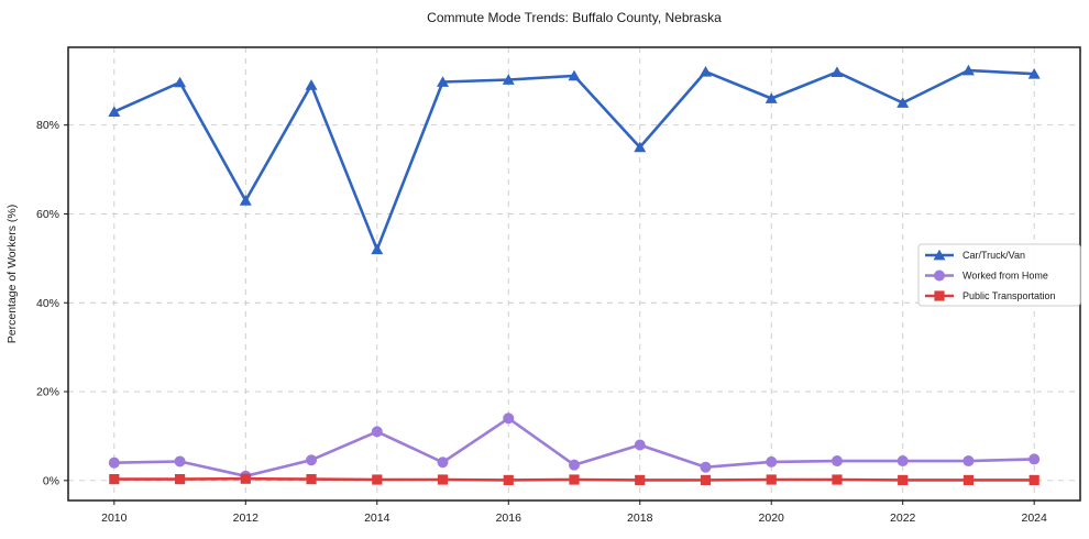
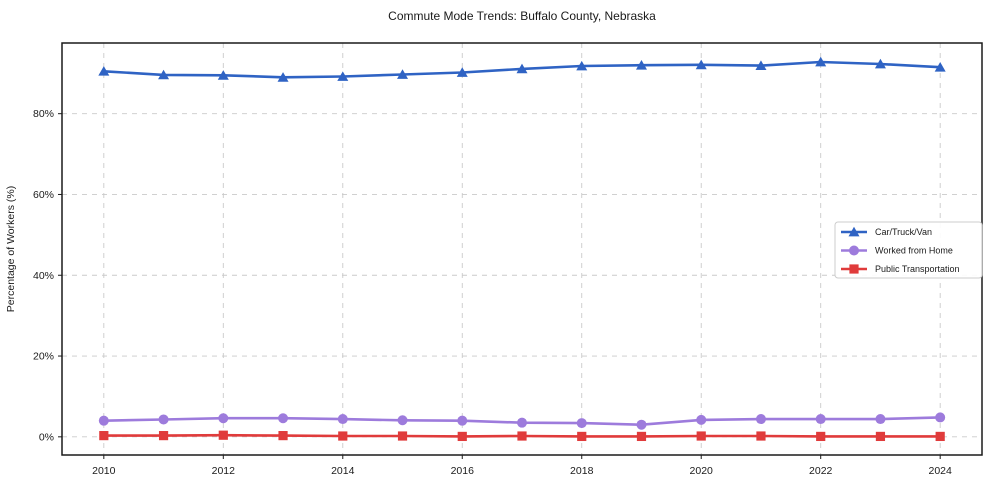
Car/Truck/Van/2010: 83% -> 90%
Car/Truck/Van/2012: 63% -> 90%
Worked from Home/2012: 1% -> 5%
Car/Truck/Van/2014: 52% -> 89%
Worked from Home/2014: 11% -> 4%
Worked from Home/2016: 14% -> 4%
Car/Truck/Van/2018: 75% -> 92%
Worked from Home/2018: 8% -> 3%
Car/Truck/Van/2020: 86% -> 92%
Car/Truck/Van/2022: 85% -> 93%
